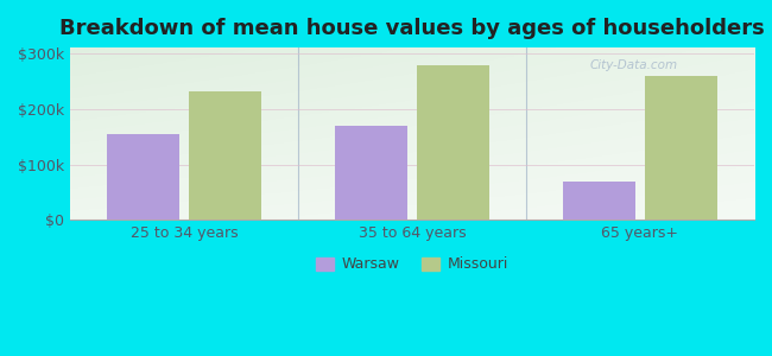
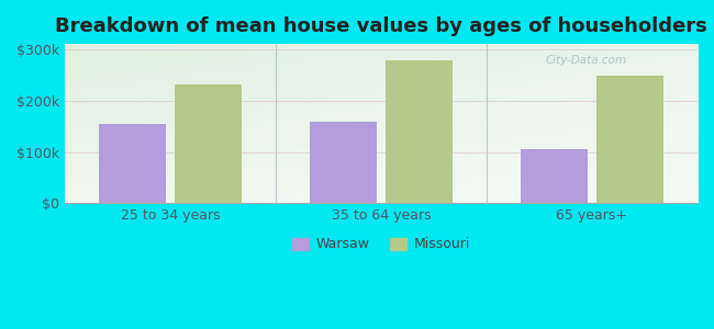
Warsaw/35 to 64 years: $170k -> $158k
Warsaw/65 years+: $70k -> $105k
Missouri/65 years+: $260k -> $248k
